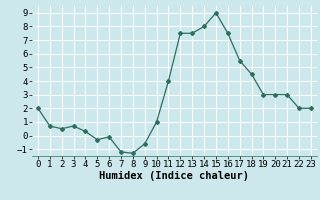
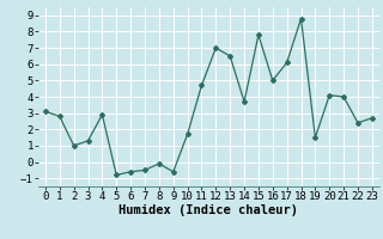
0: 2.0 -> 3.1
1: 0.7 -> 2.8
2: 0.5 -> 1.0
3: 0.7 -> 1.3
4: 0.3 -> 2.9
5: -0.3 -> -0.8
6: -0.1 -> -0.6
7: -1.2 -> -0.5
8: -1.3 -> -0.1
10: 1.0 -> 1.7
11: 4.0 -> 4.7
12: 7.5 -> 7.0
13: 7.5 -> 6.5
14: 8.0 -> 3.7
15: 9.0 -> 7.8
16: 7.5 -> 5.0
17: 5.5 -> 6.1
18: 4.5 -> 8.8
19: 3.0 -> 1.5
20: 3.0 -> 4.1
21: 3.0 -> 4.0
22: 2.0 -> 2.4
23: 2.0 -> 2.7
